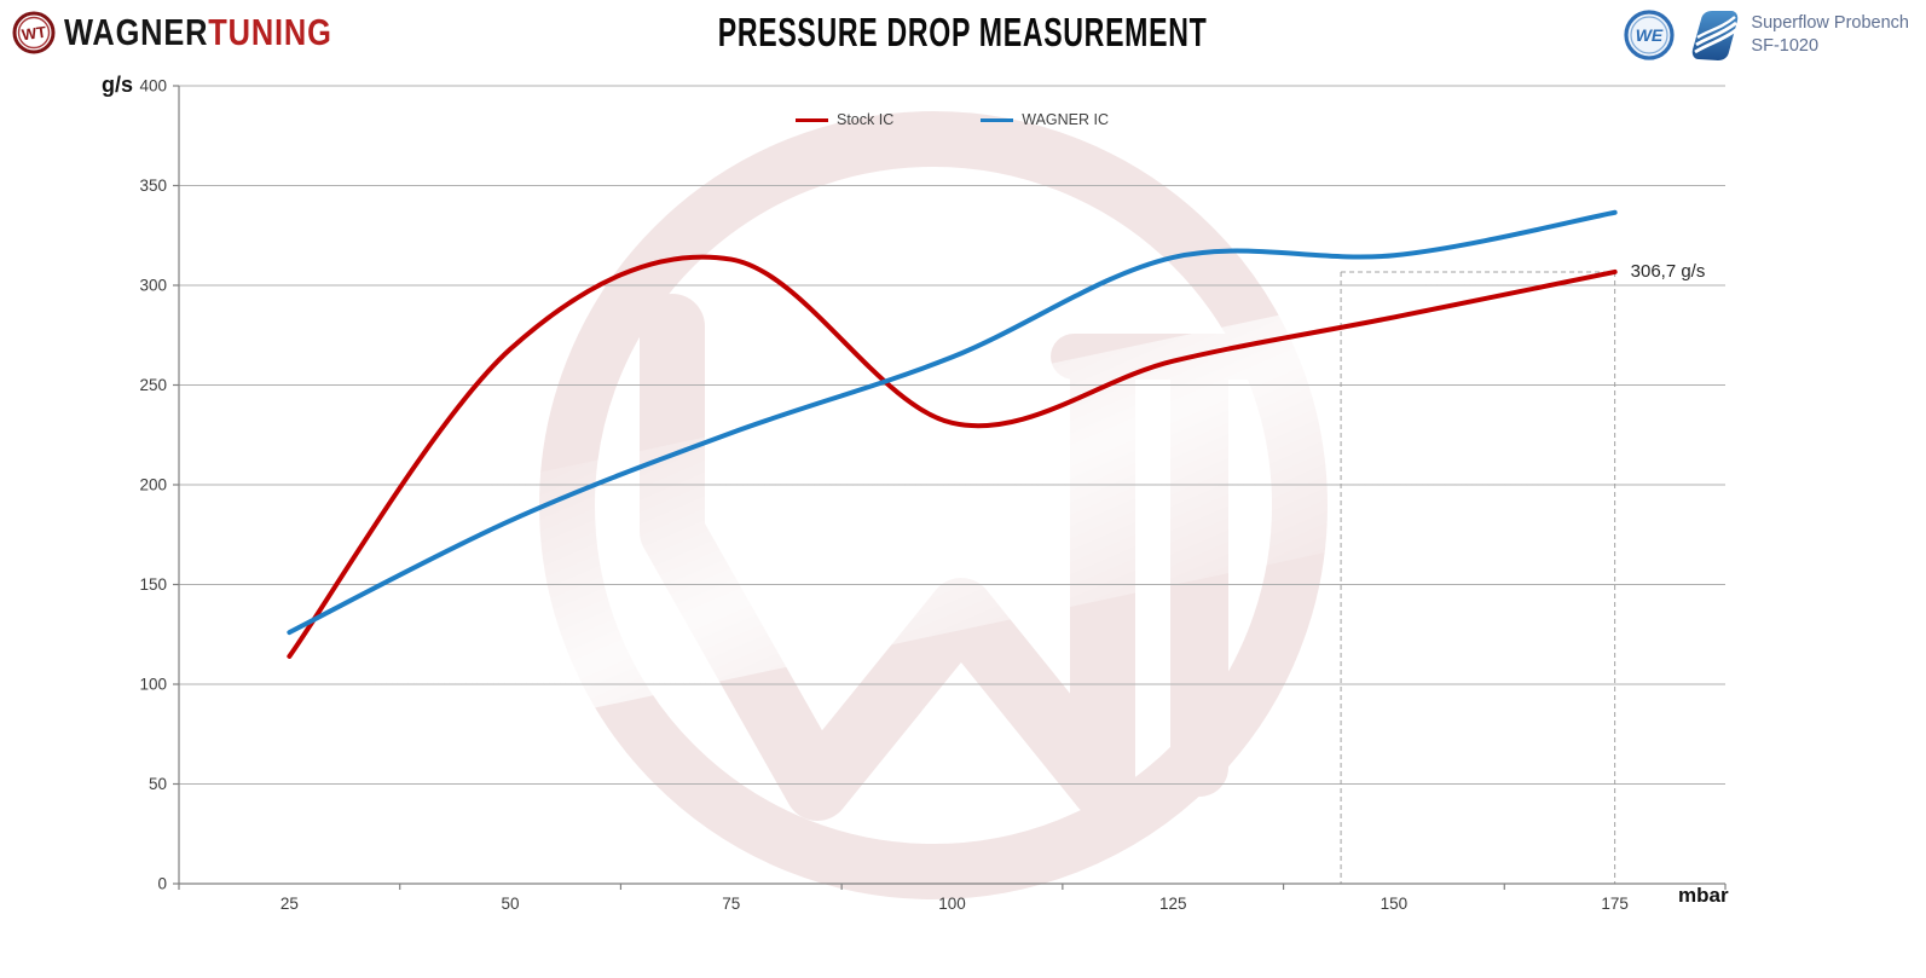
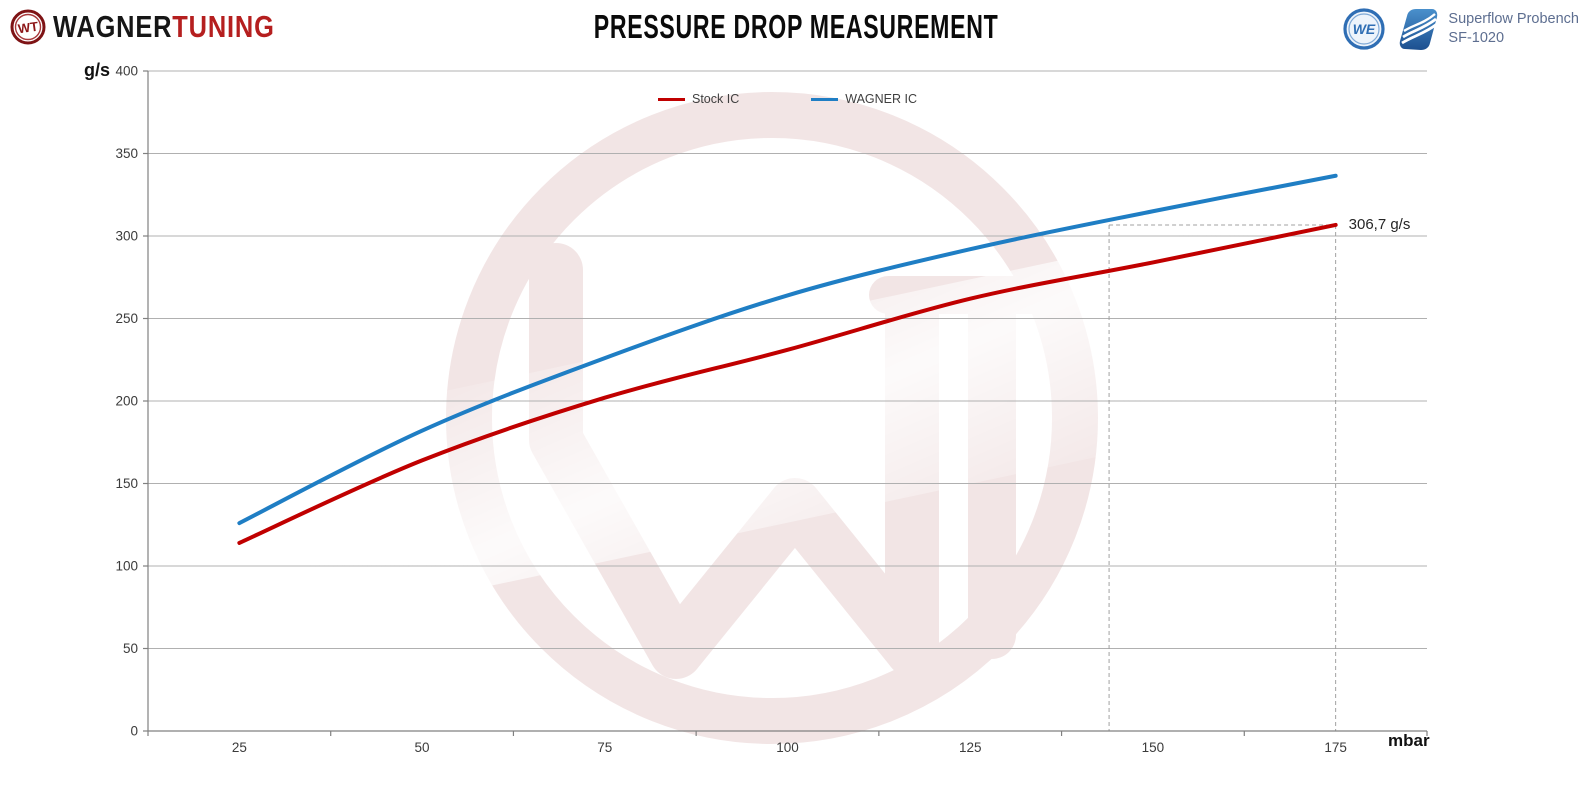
Stock IC/50: 268 -> 164
Stock IC/75: 313 -> 202
WAGNER IC/125: 314 -> 292
